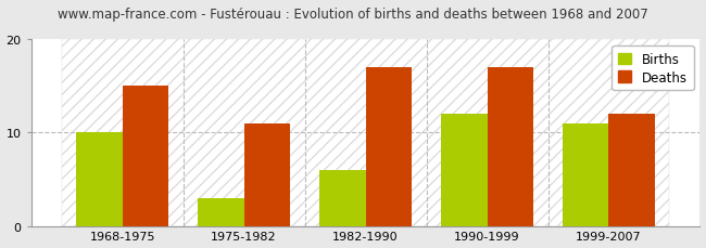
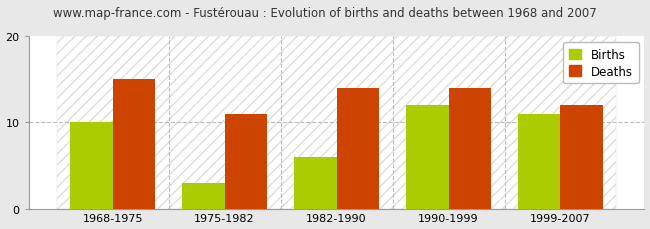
Deaths/1982-1990: 17 -> 14
Deaths/1990-1999: 17 -> 14
